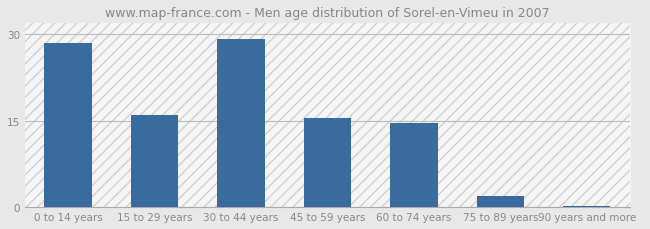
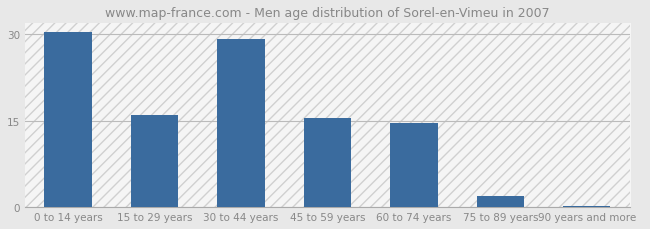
0 to 14 years: 28.5 -> 30.4
